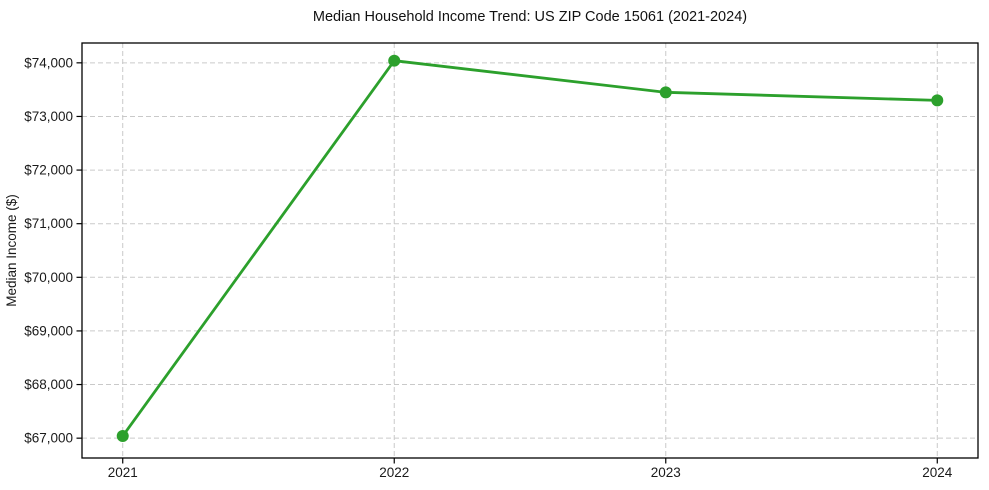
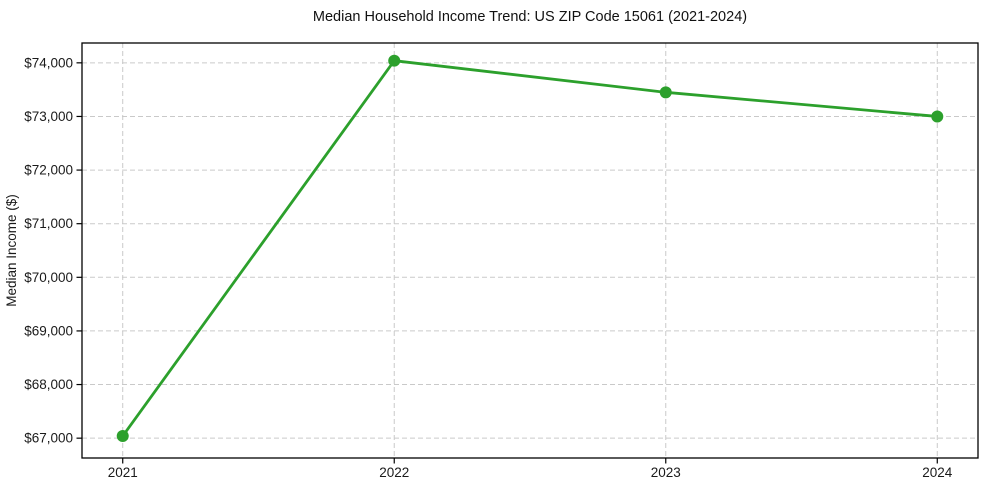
2024: $73300 -> $73000
